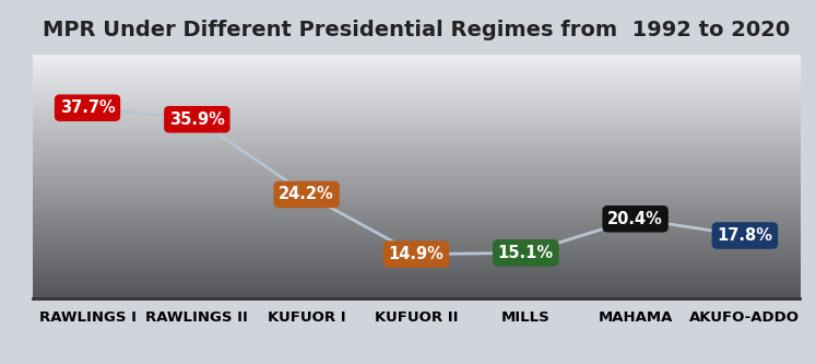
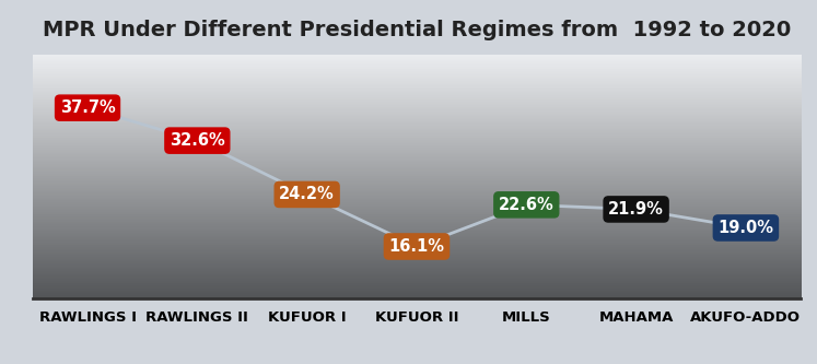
RAWLINGS II: 35.9% -> 32.6%
KUFUOR II: 14.9% -> 16.1%
MILLS: 15.1% -> 22.6%
MAHAMA: 20.4% -> 21.9%
AKUFO-ADDO: 17.8% -> 19.0%
